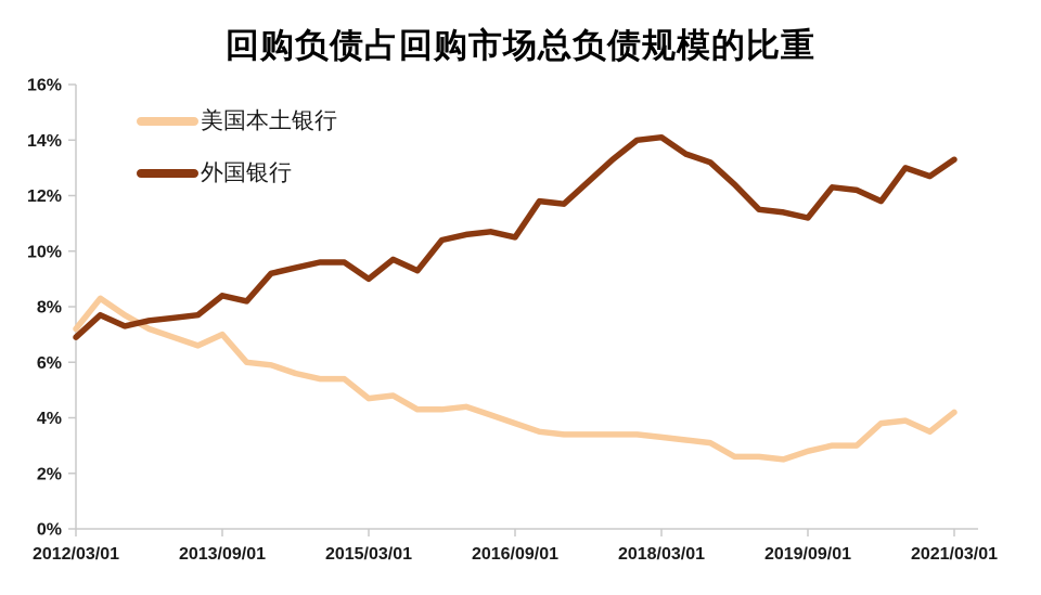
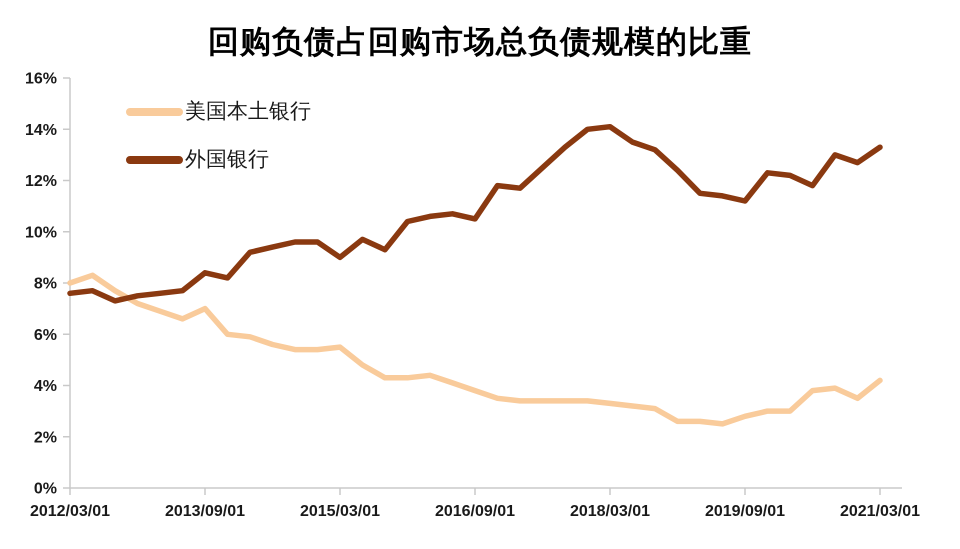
美国本土银行/2012/03/01: 7.2% -> 8.0%
外国银行/2012/03/01: 6.9% -> 7.6%
美国本土银行/2015/03/01: 4.7% -> 5.5%
